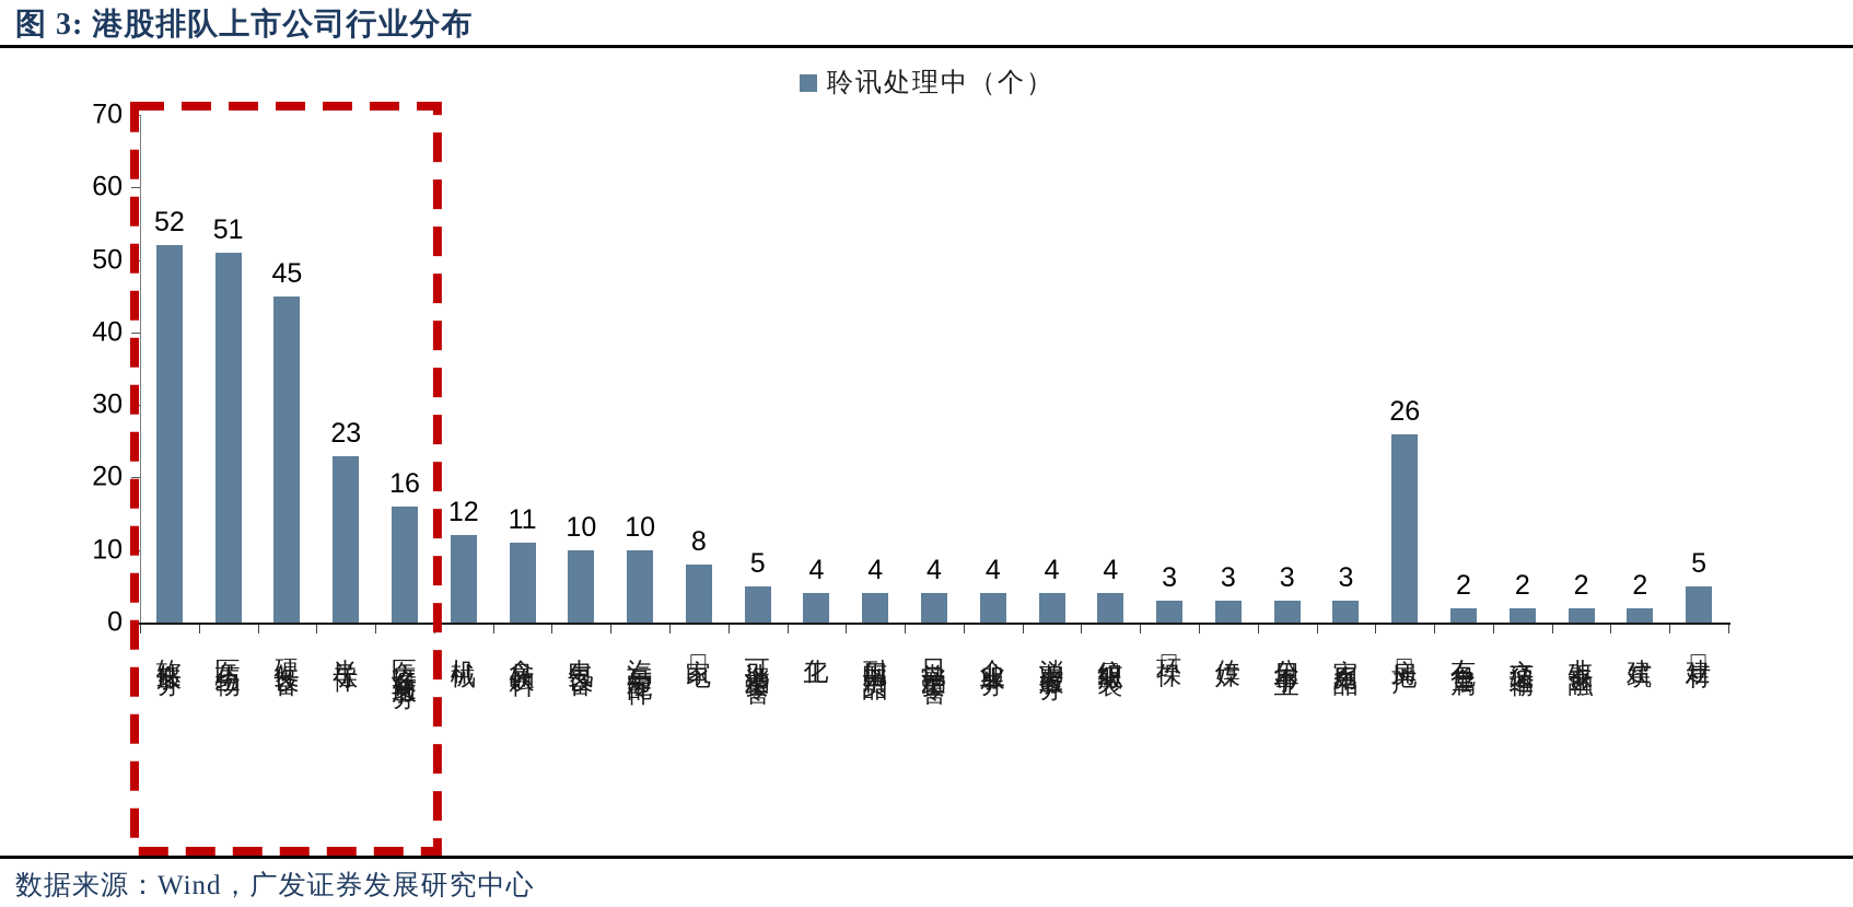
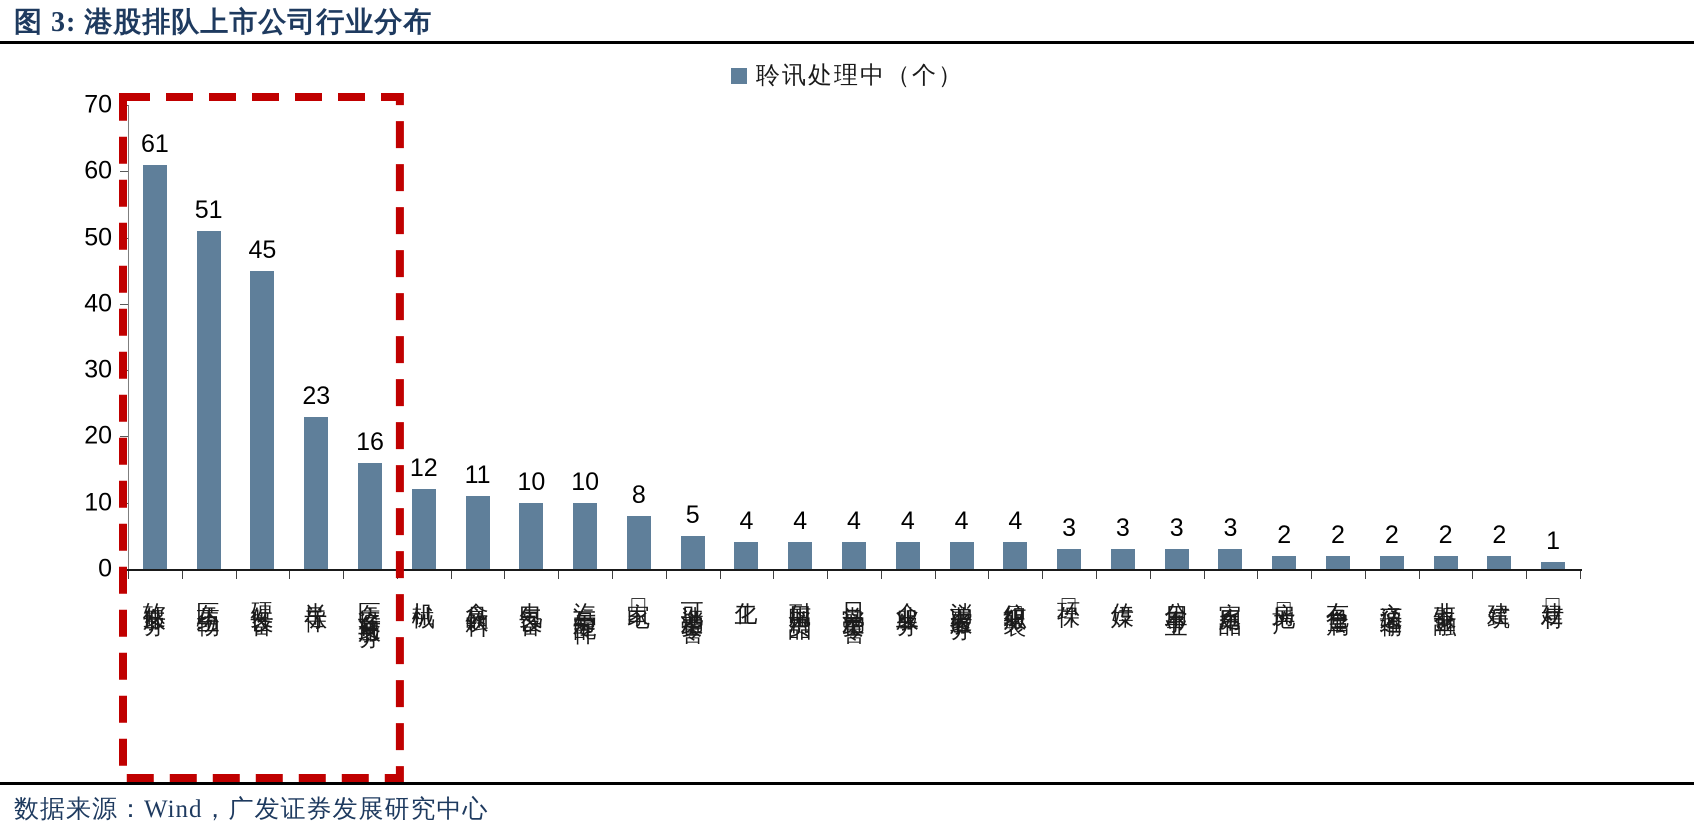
软件服务: 52 -> 61
房地产□: 26 -> 2
建材□: 5 -> 1
